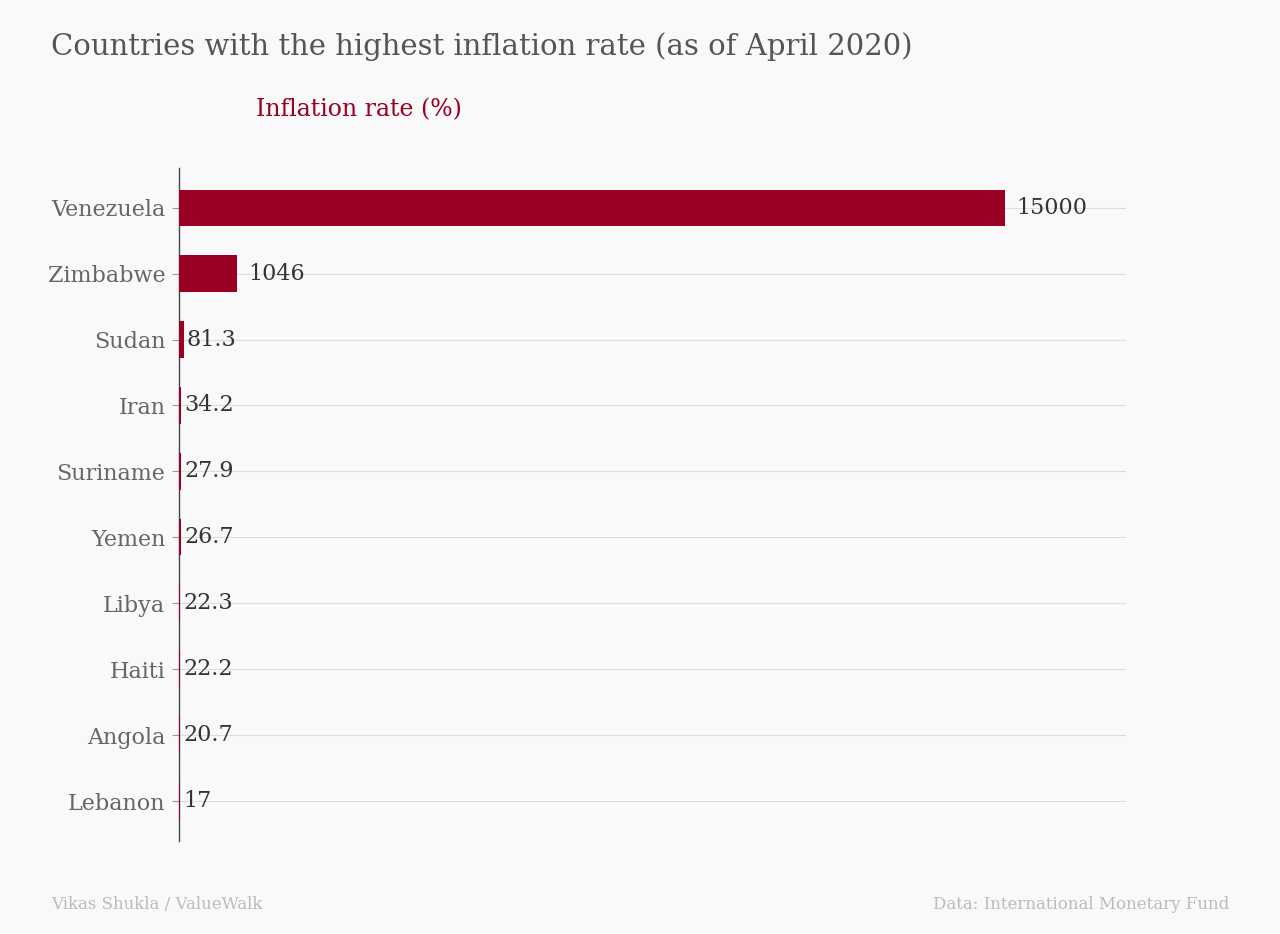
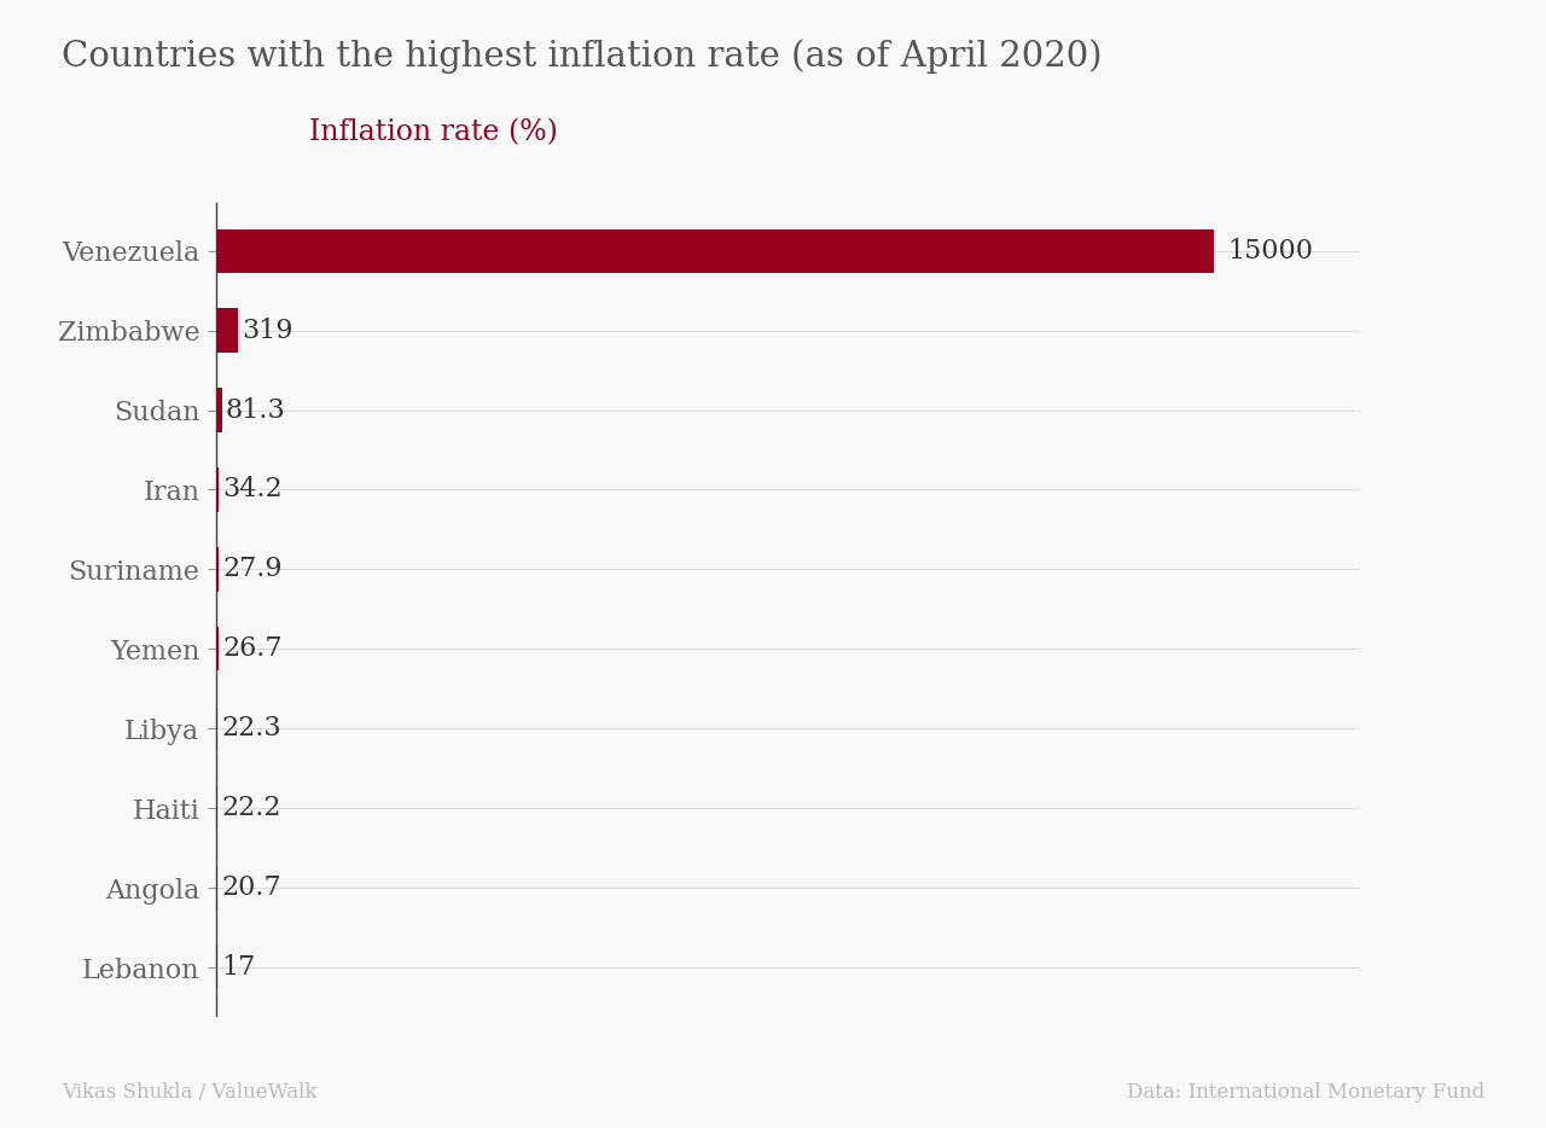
Zimbabwe: 1046 -> 319
